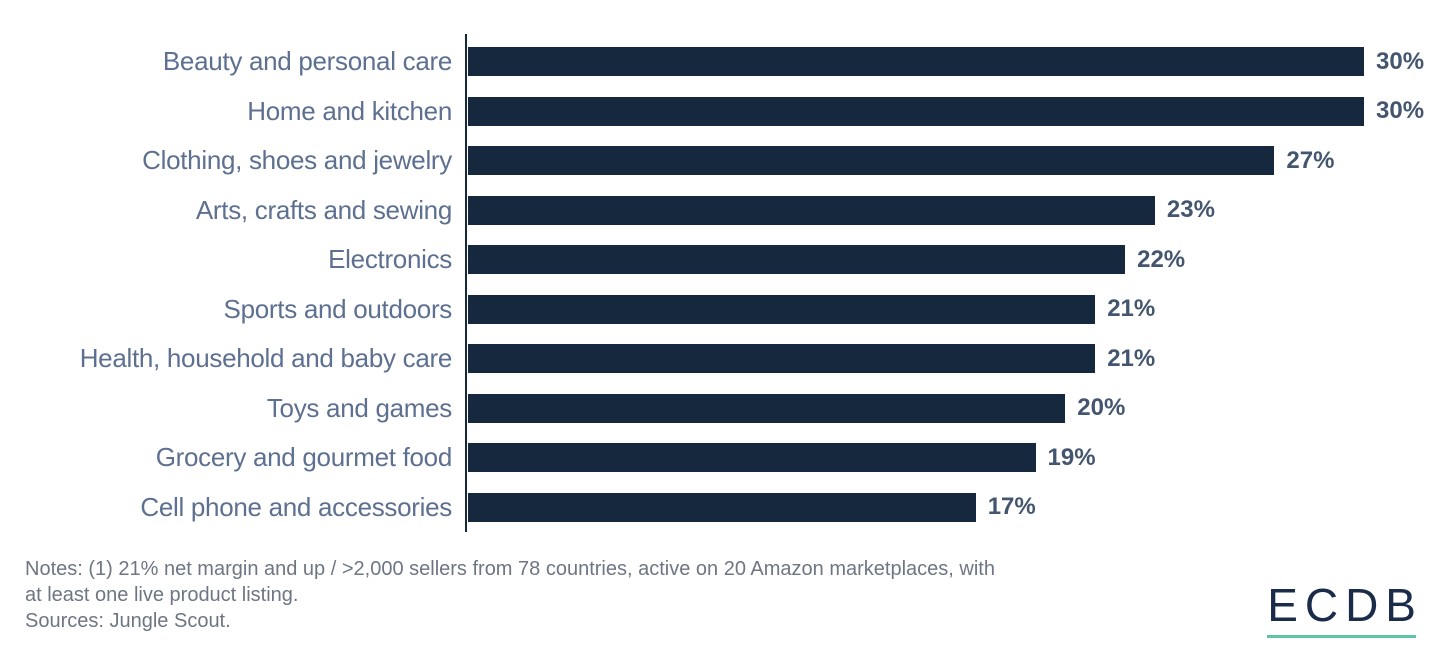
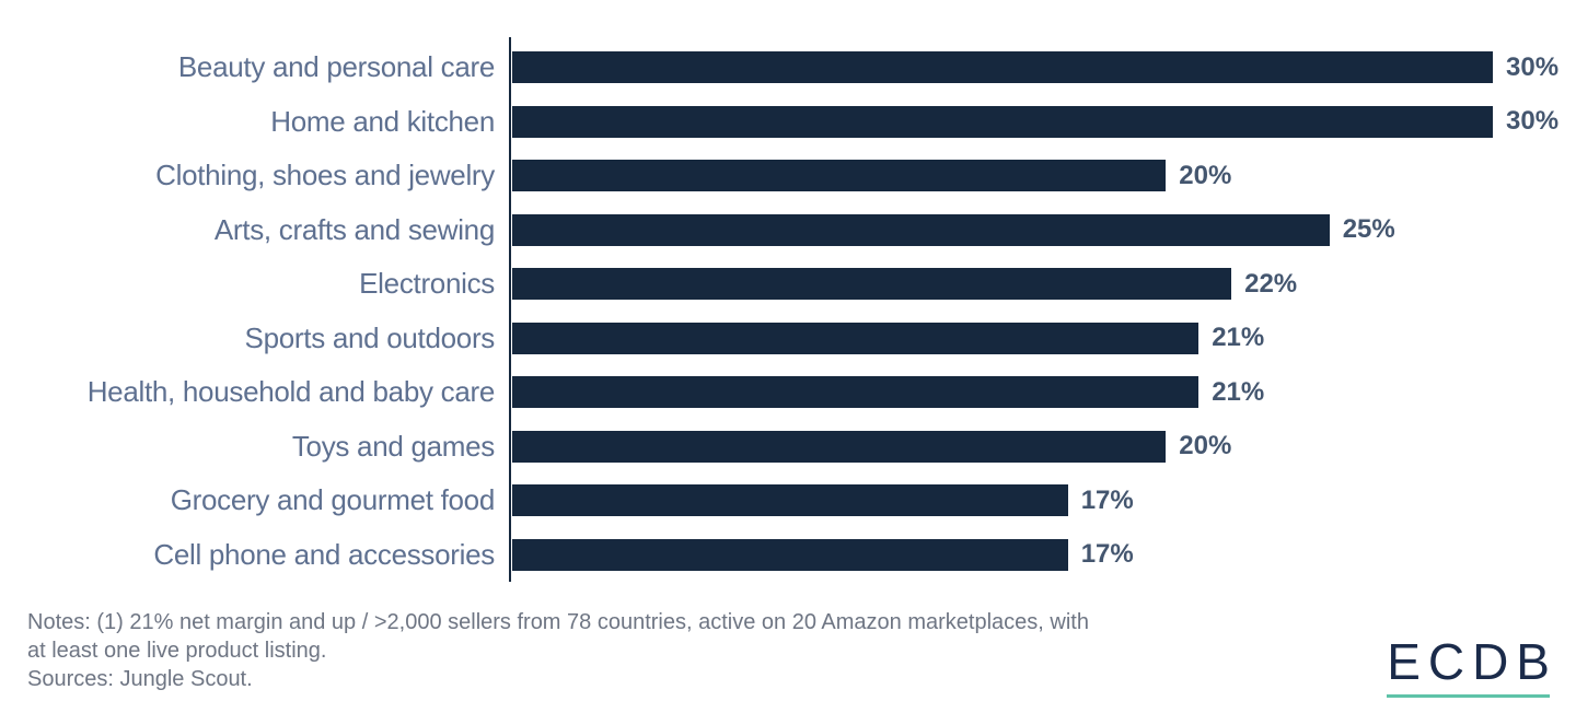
Clothing, shoes and jewelry: 27% -> 20%
Arts, crafts and sewing: 23% -> 25%
Grocery and gourmet food: 19% -> 17%
